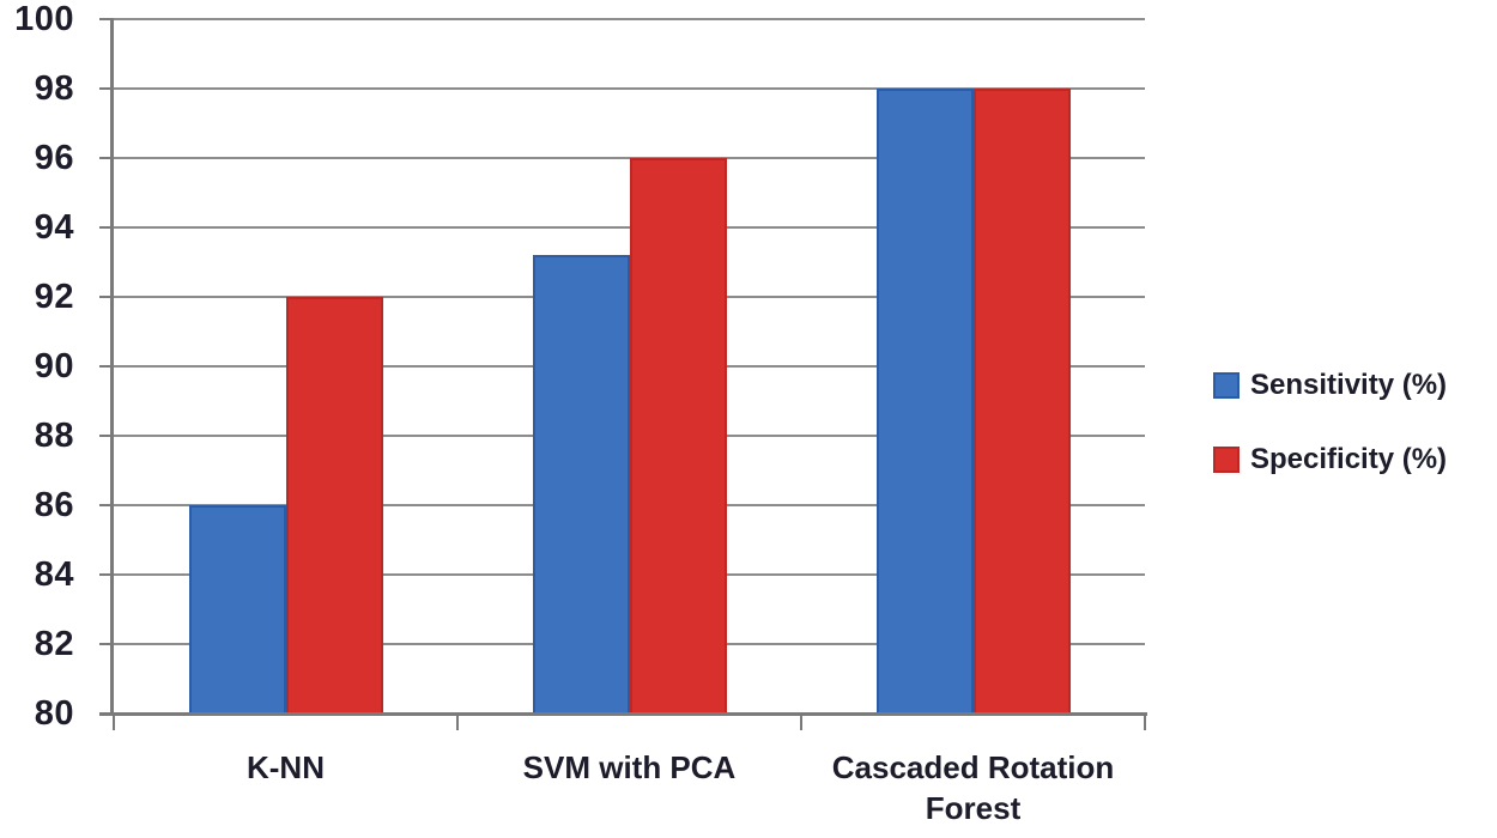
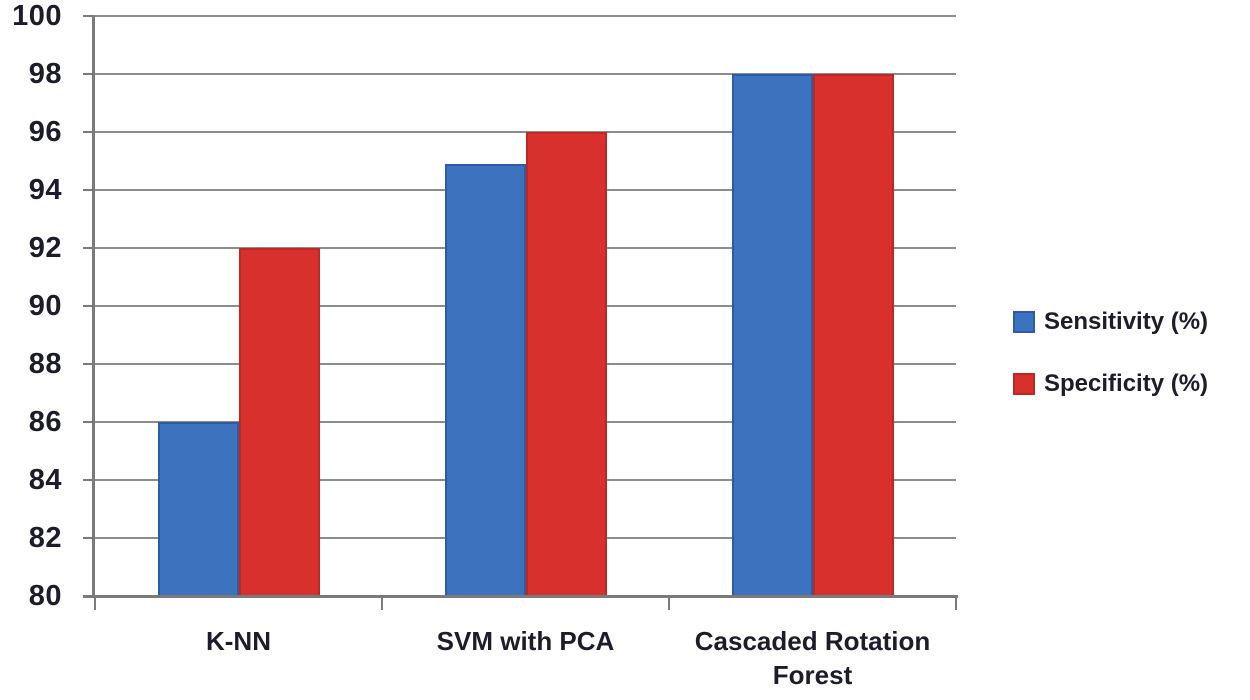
Sensitivity (%)/SVM with PCA: 93.2 -> 94.9
